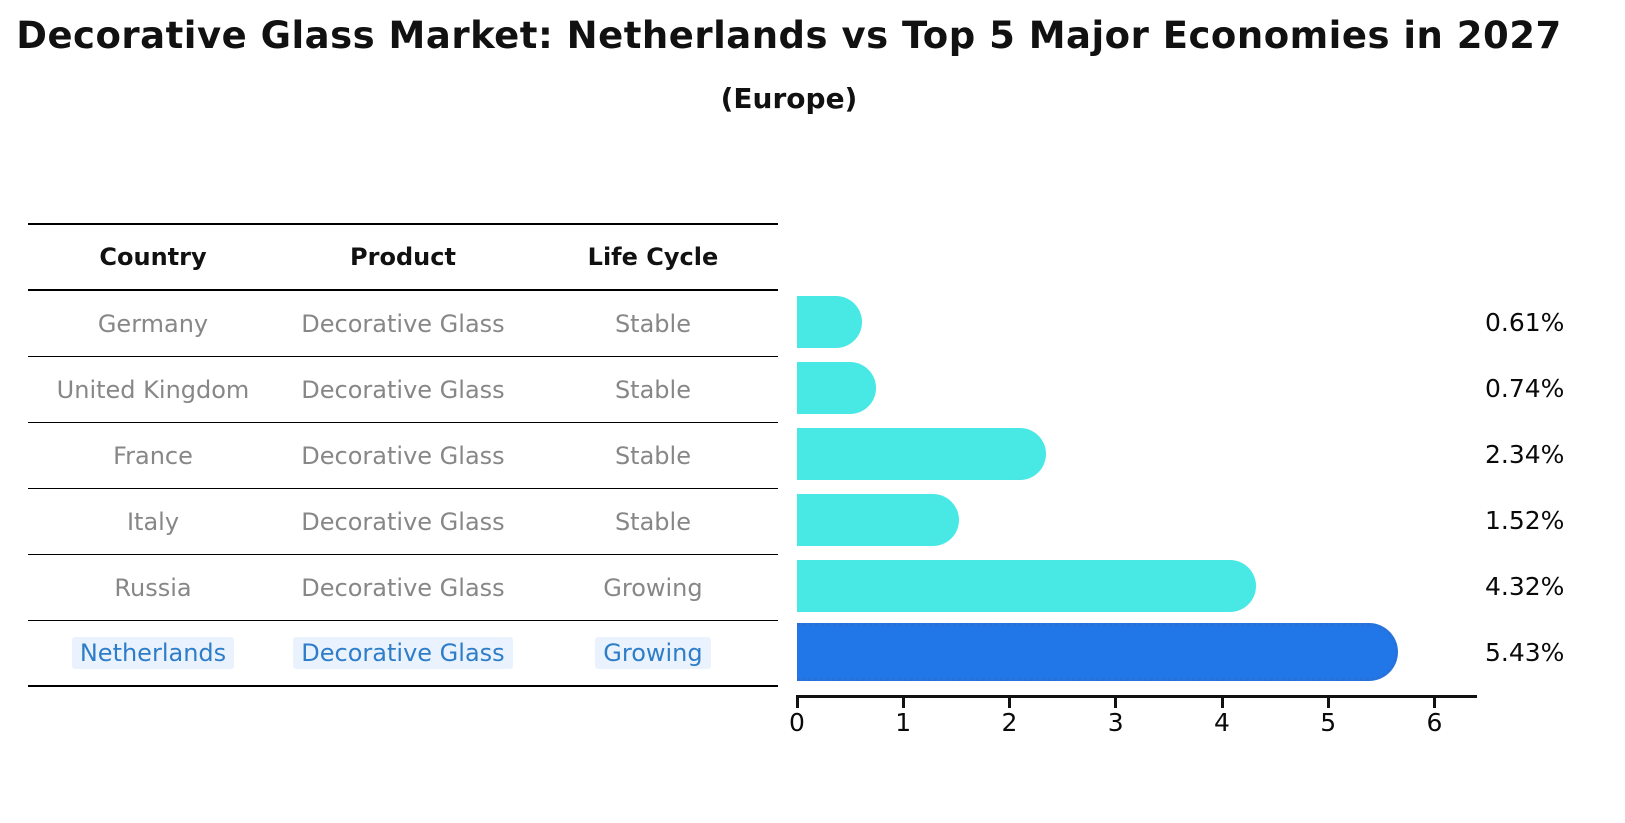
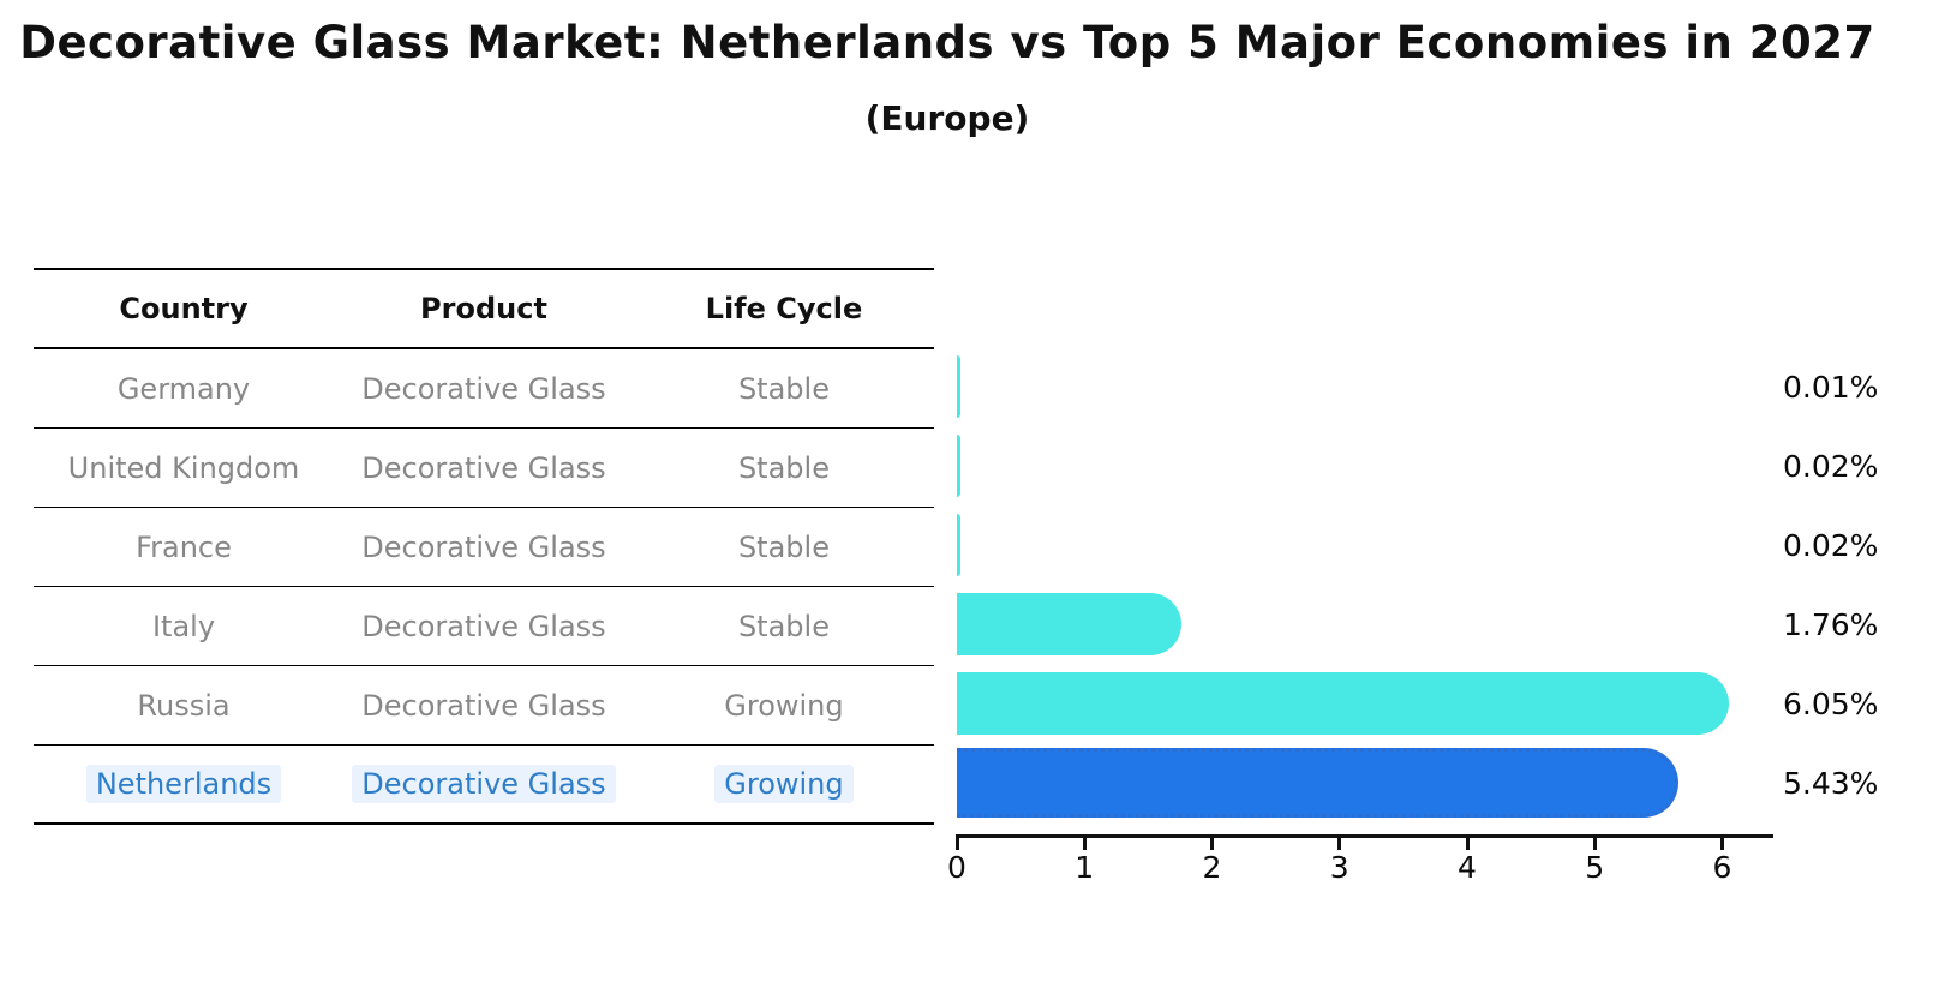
Germany: 0.61% -> 0.01%
United Kingdom: 0.74% -> 0.02%
France: 2.34% -> 0.02%
Italy: 1.52% -> 1.76%
Russia: 4.32% -> 6.05%
